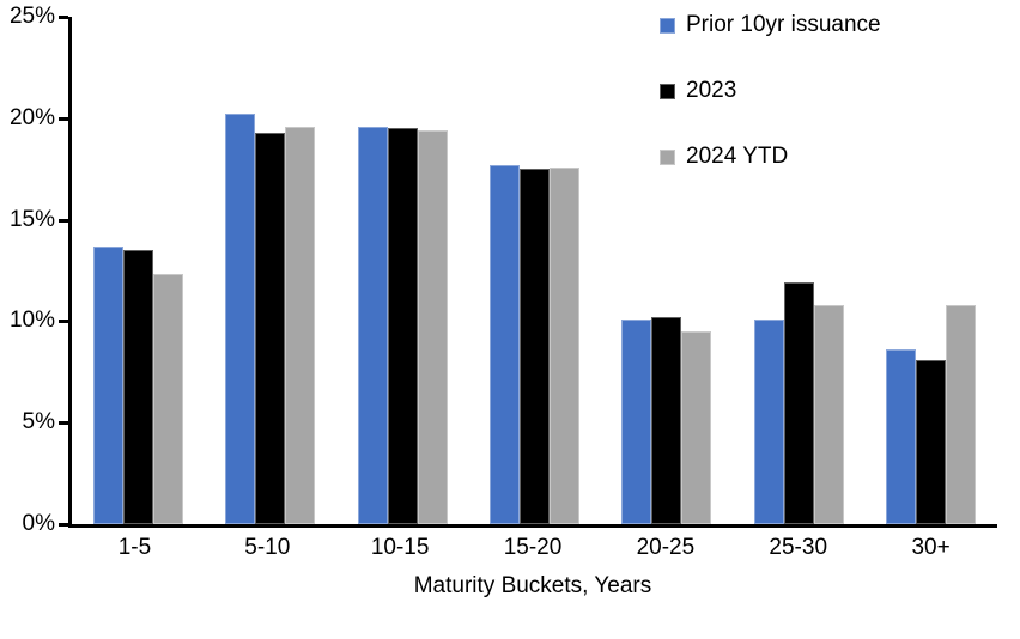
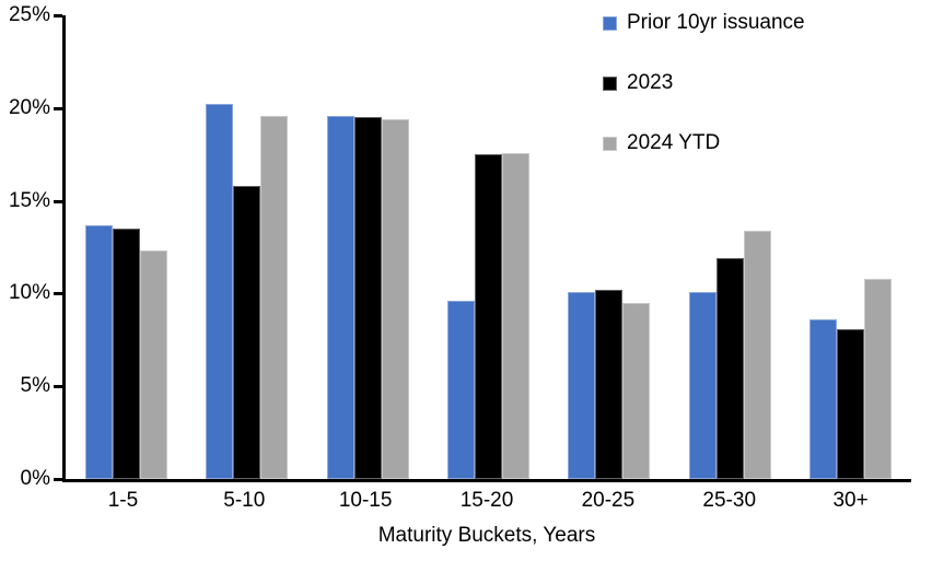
2023/5-10: 19.3% -> 15.8%
Prior 10yr issuance/15-20: 17.7% -> 9.6%
2024 YTD/25-30: 10.8% -> 13.4%
